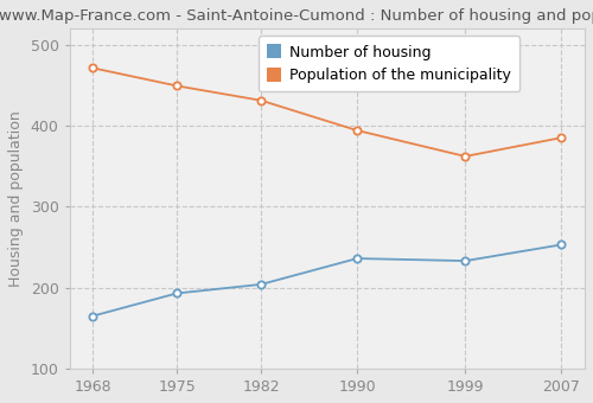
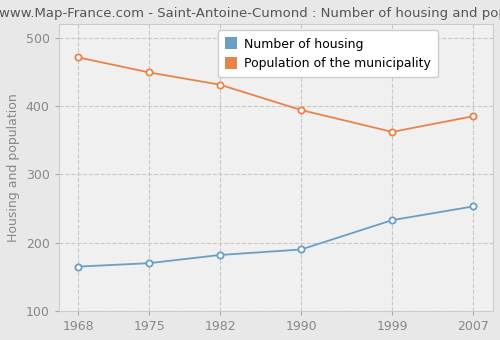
Number of housing/1975: 193 -> 170
Number of housing/1982: 204 -> 182
Number of housing/1990: 236 -> 190
